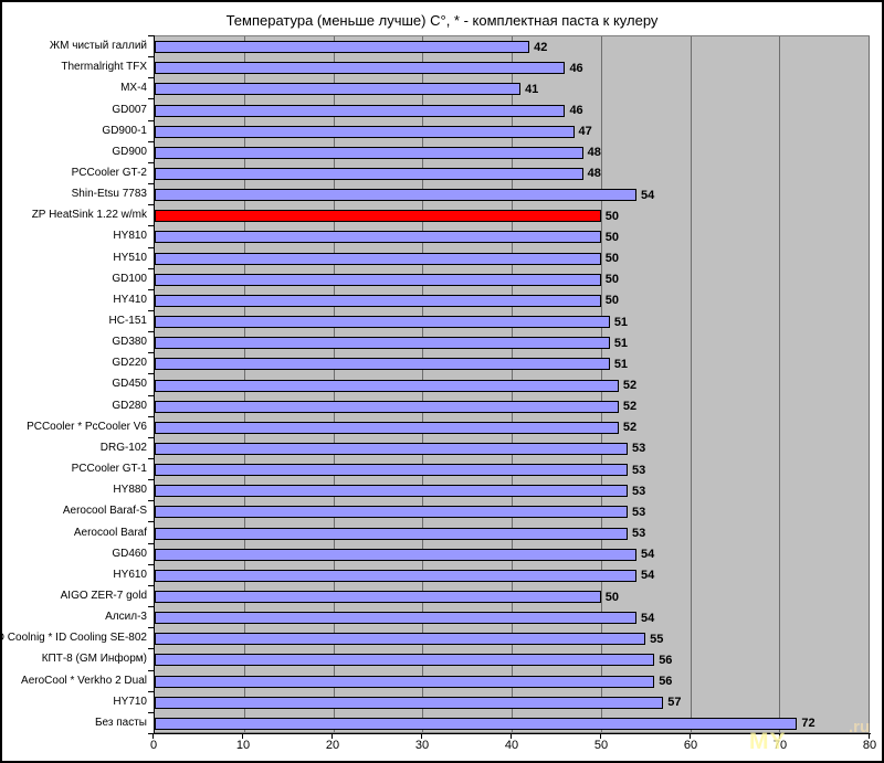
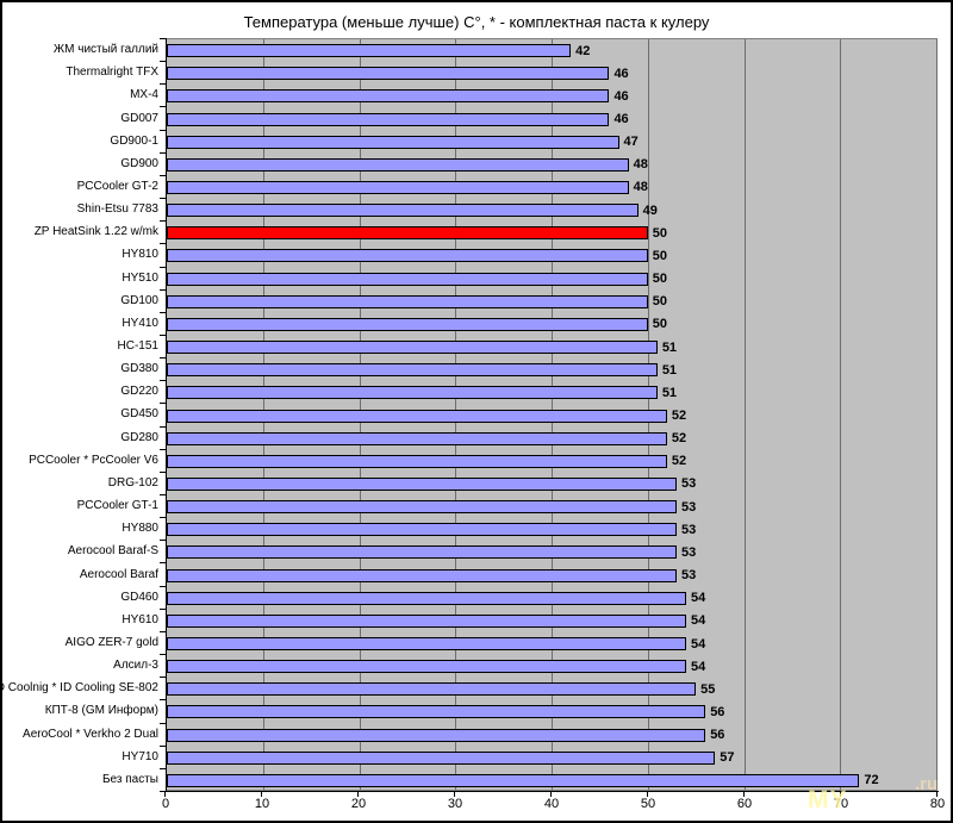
MX-4: 41 -> 46
Shin-Etsu 7783: 54 -> 49
AIGO ZER-7 gold: 50 -> 54
